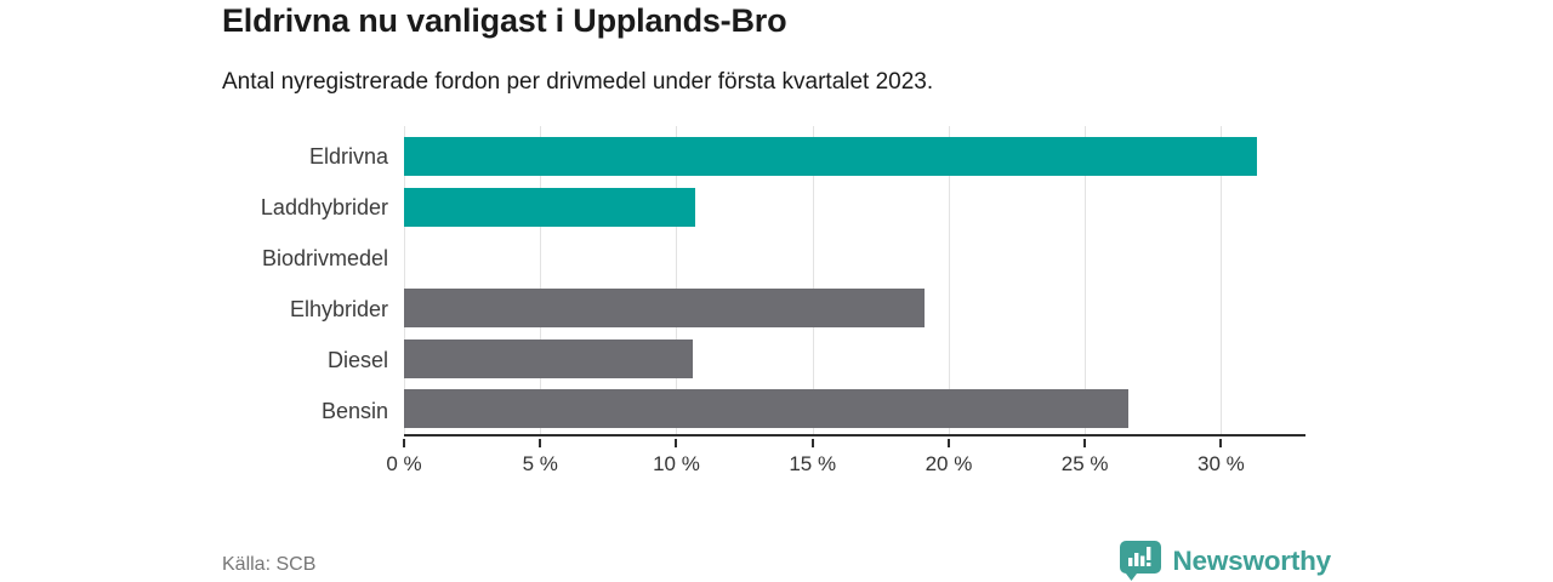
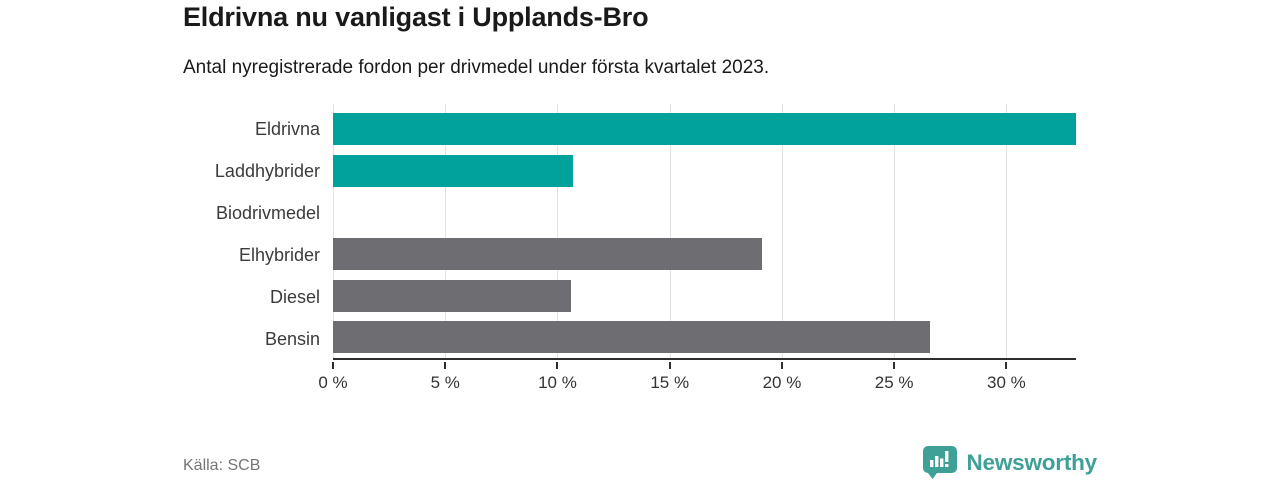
Eldrivna: 31.3% -> 33.1%
